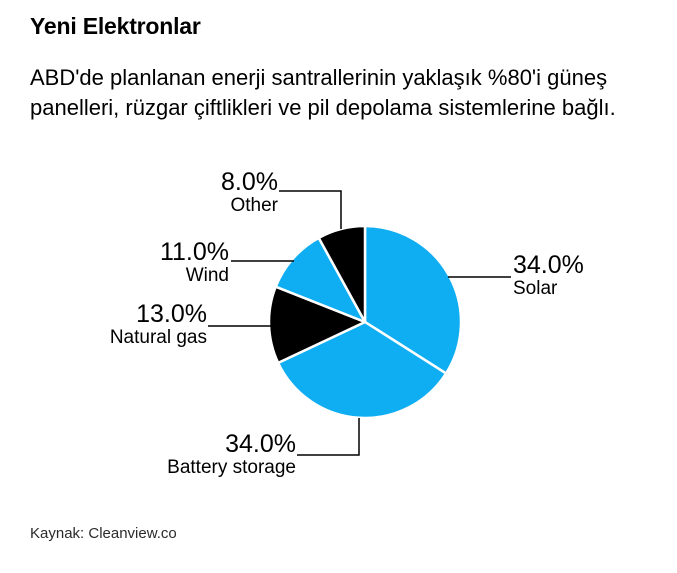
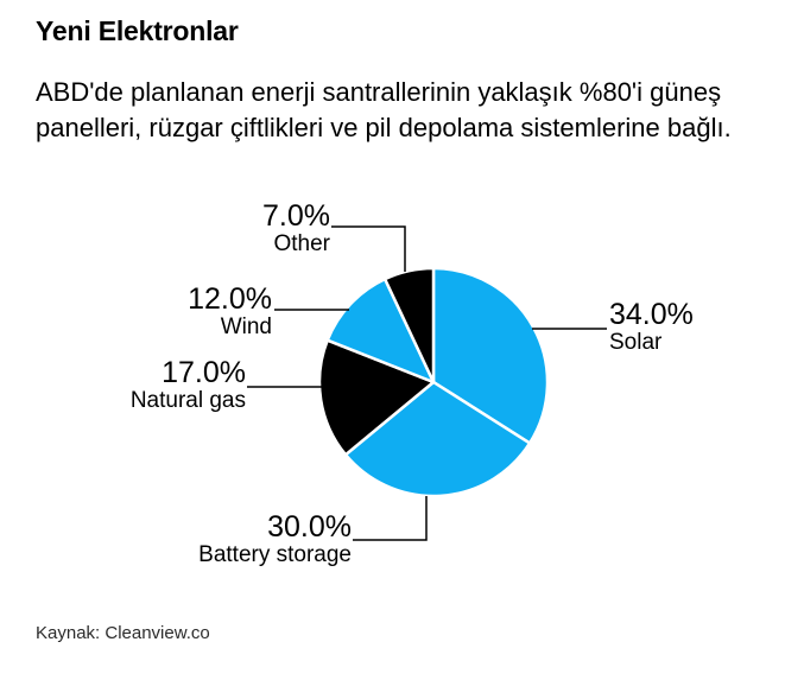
Battery storage: 34.0% -> 30.0%
Natural gas: 13.0% -> 17.0%
Wind: 11.0% -> 12.0%
Other: 8.0% -> 7.0%
